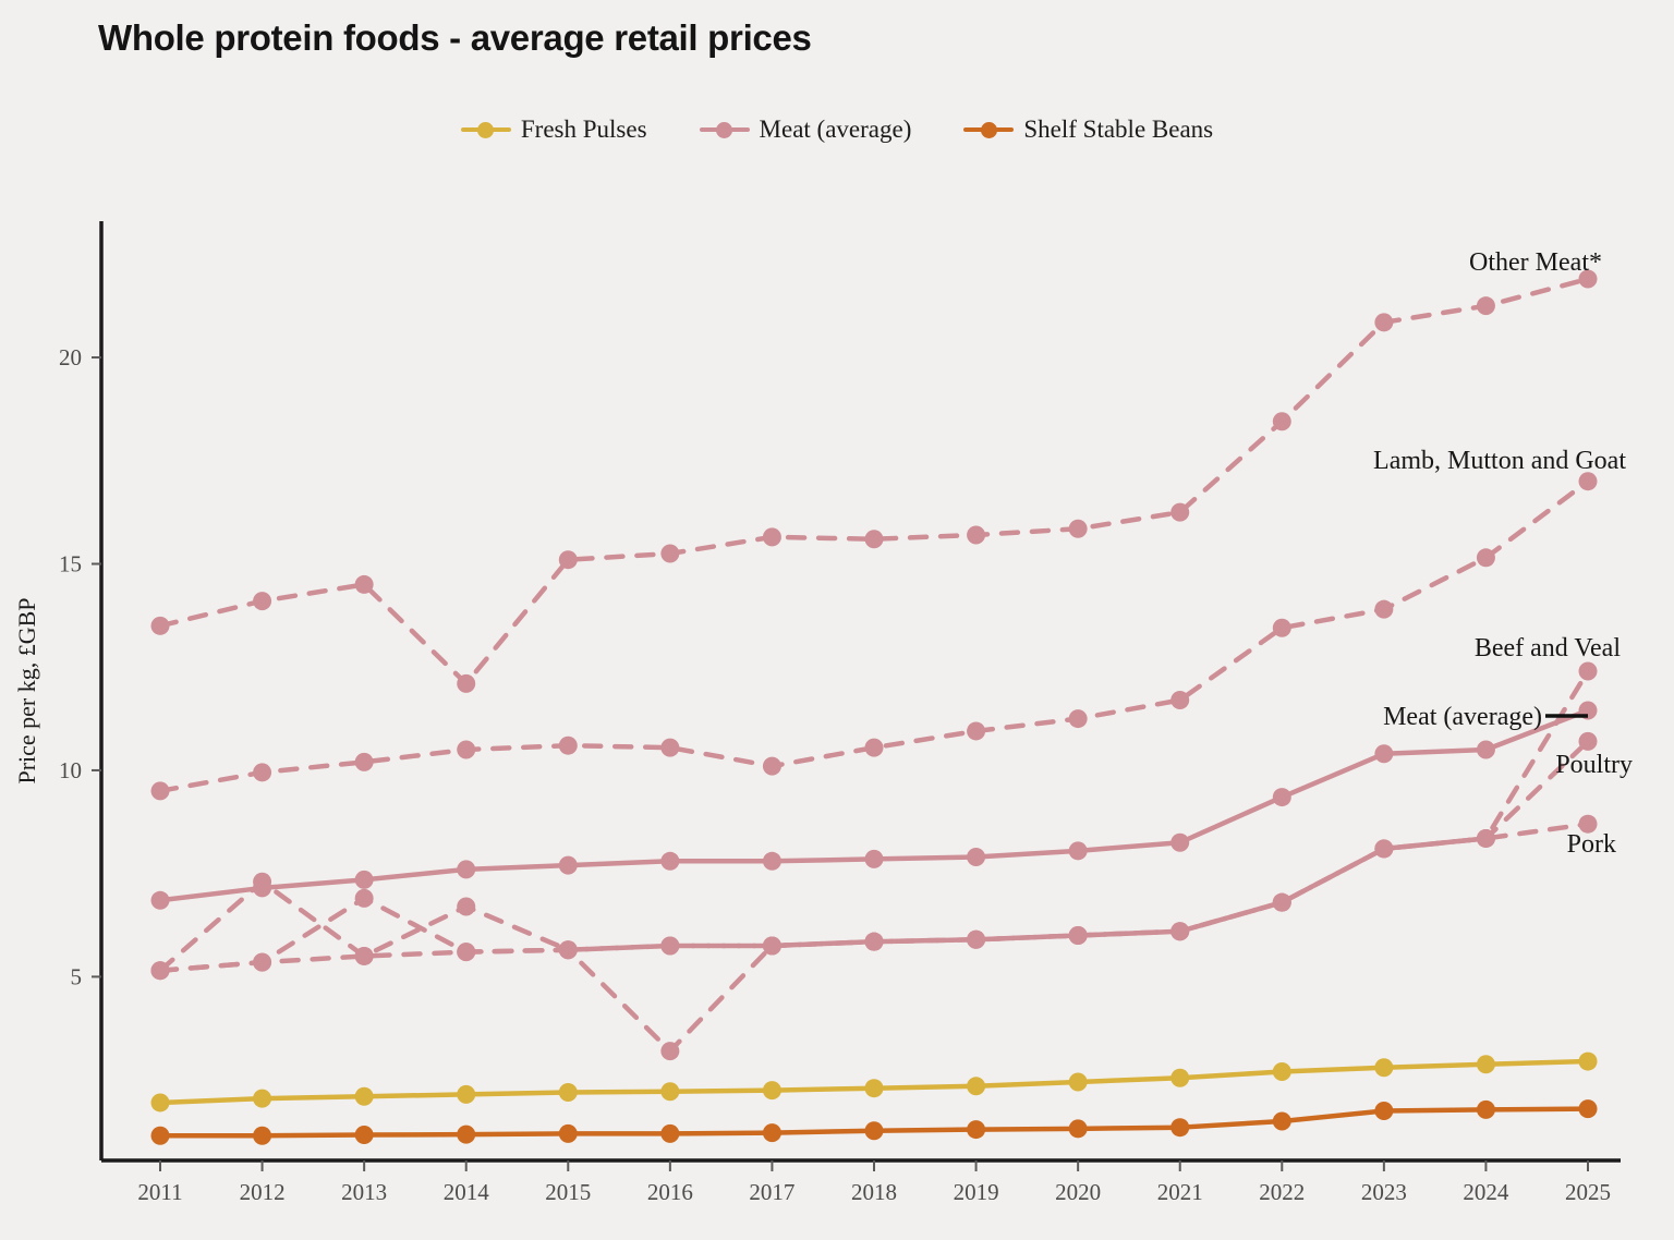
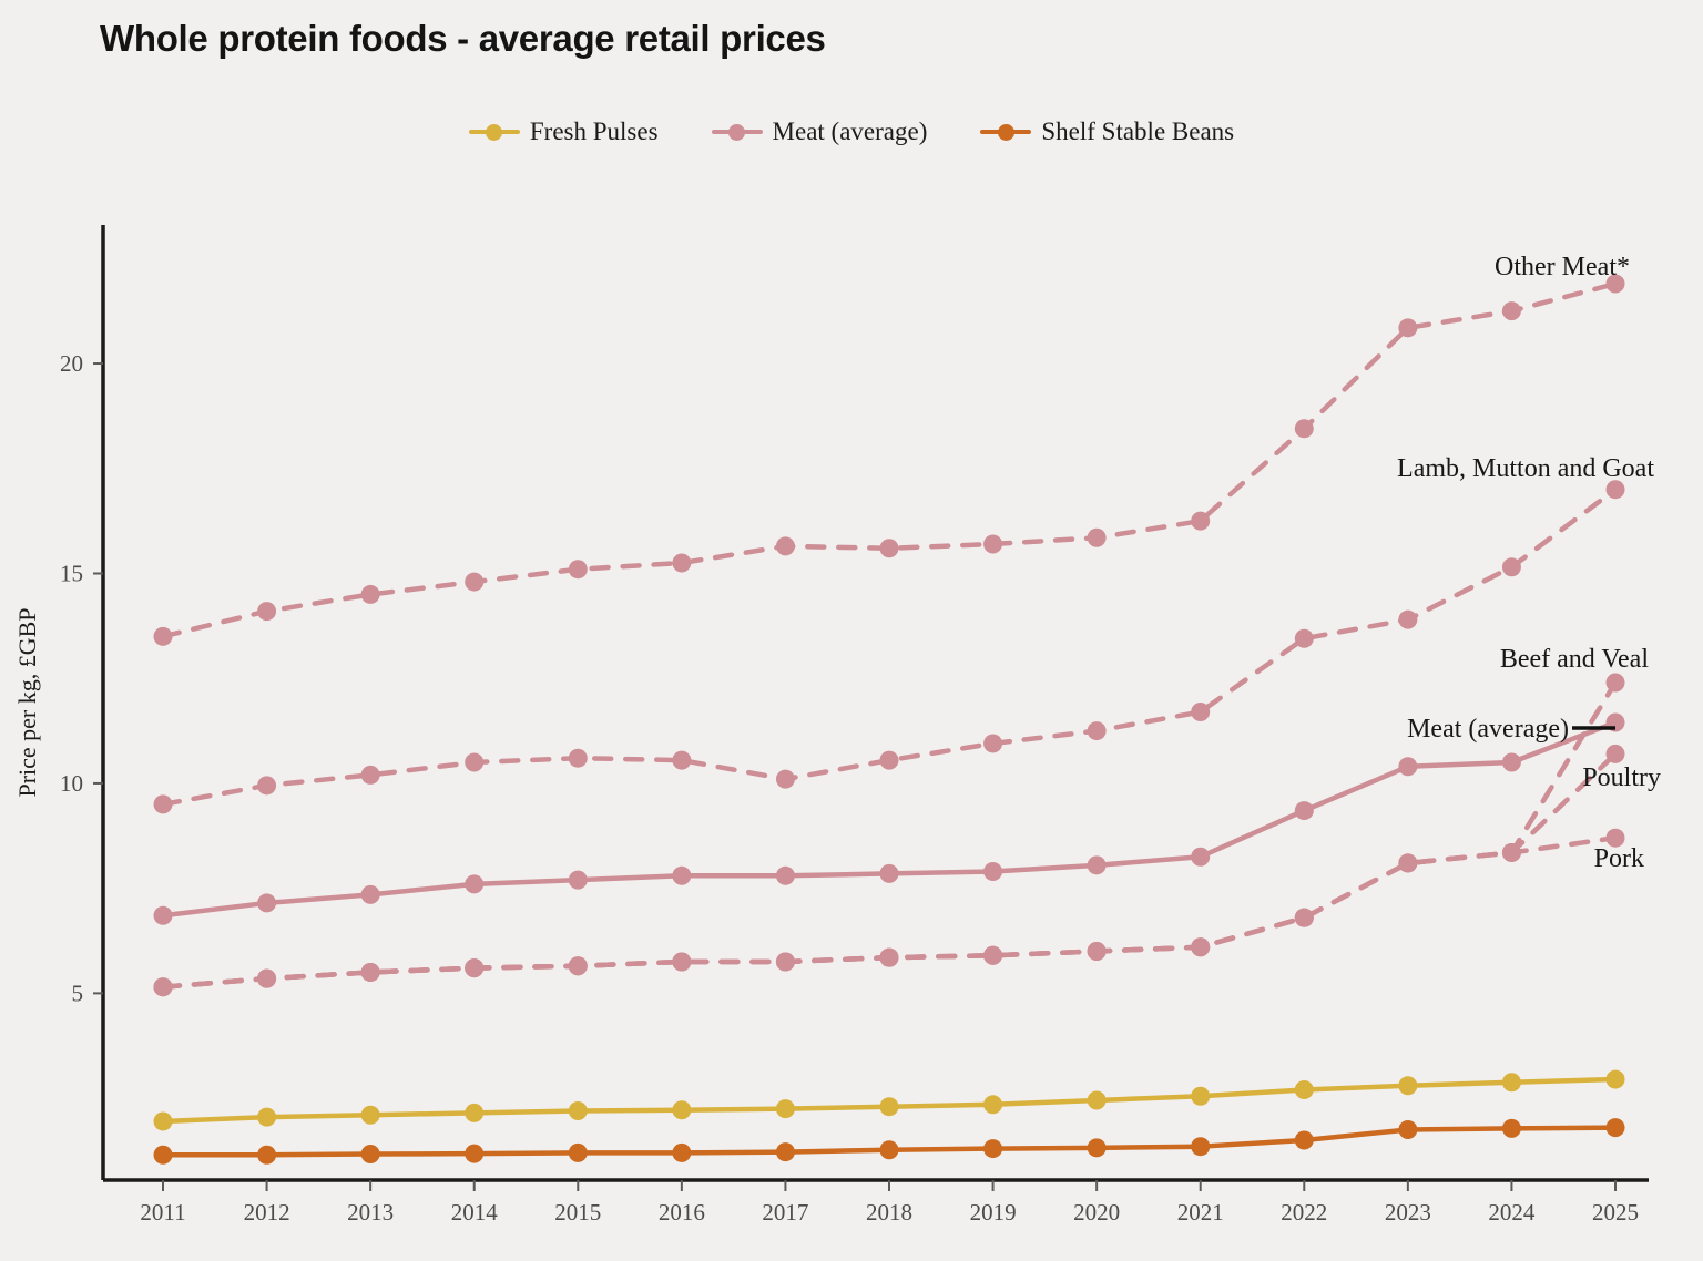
Beef and Veal/2012: 7.3 -> 5.3
Poultry/2013: 6.9 -> 5.5
Other Meat*/2014: 12.1 -> 14.8
Beef and Veal/2014: 6.7 -> 5.6
Pork/2016: 3.2 -> 5.8
